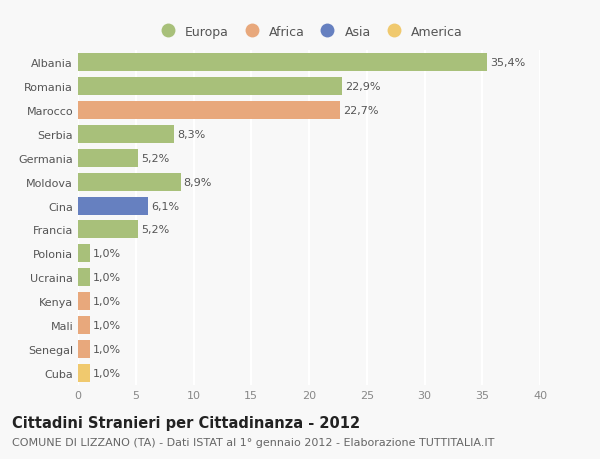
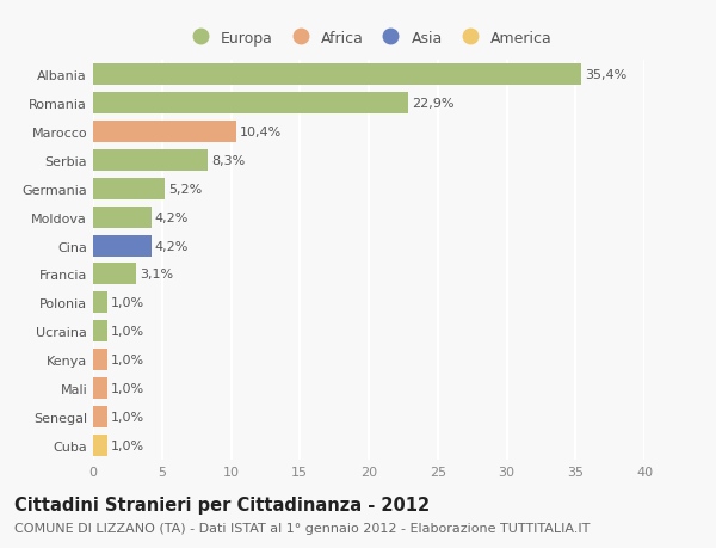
Marocco: 22,7% -> 10,4%
Moldova: 8,9% -> 4,2%
Cina: 6,1% -> 4,2%
Francia: 5,2% -> 3,1%
